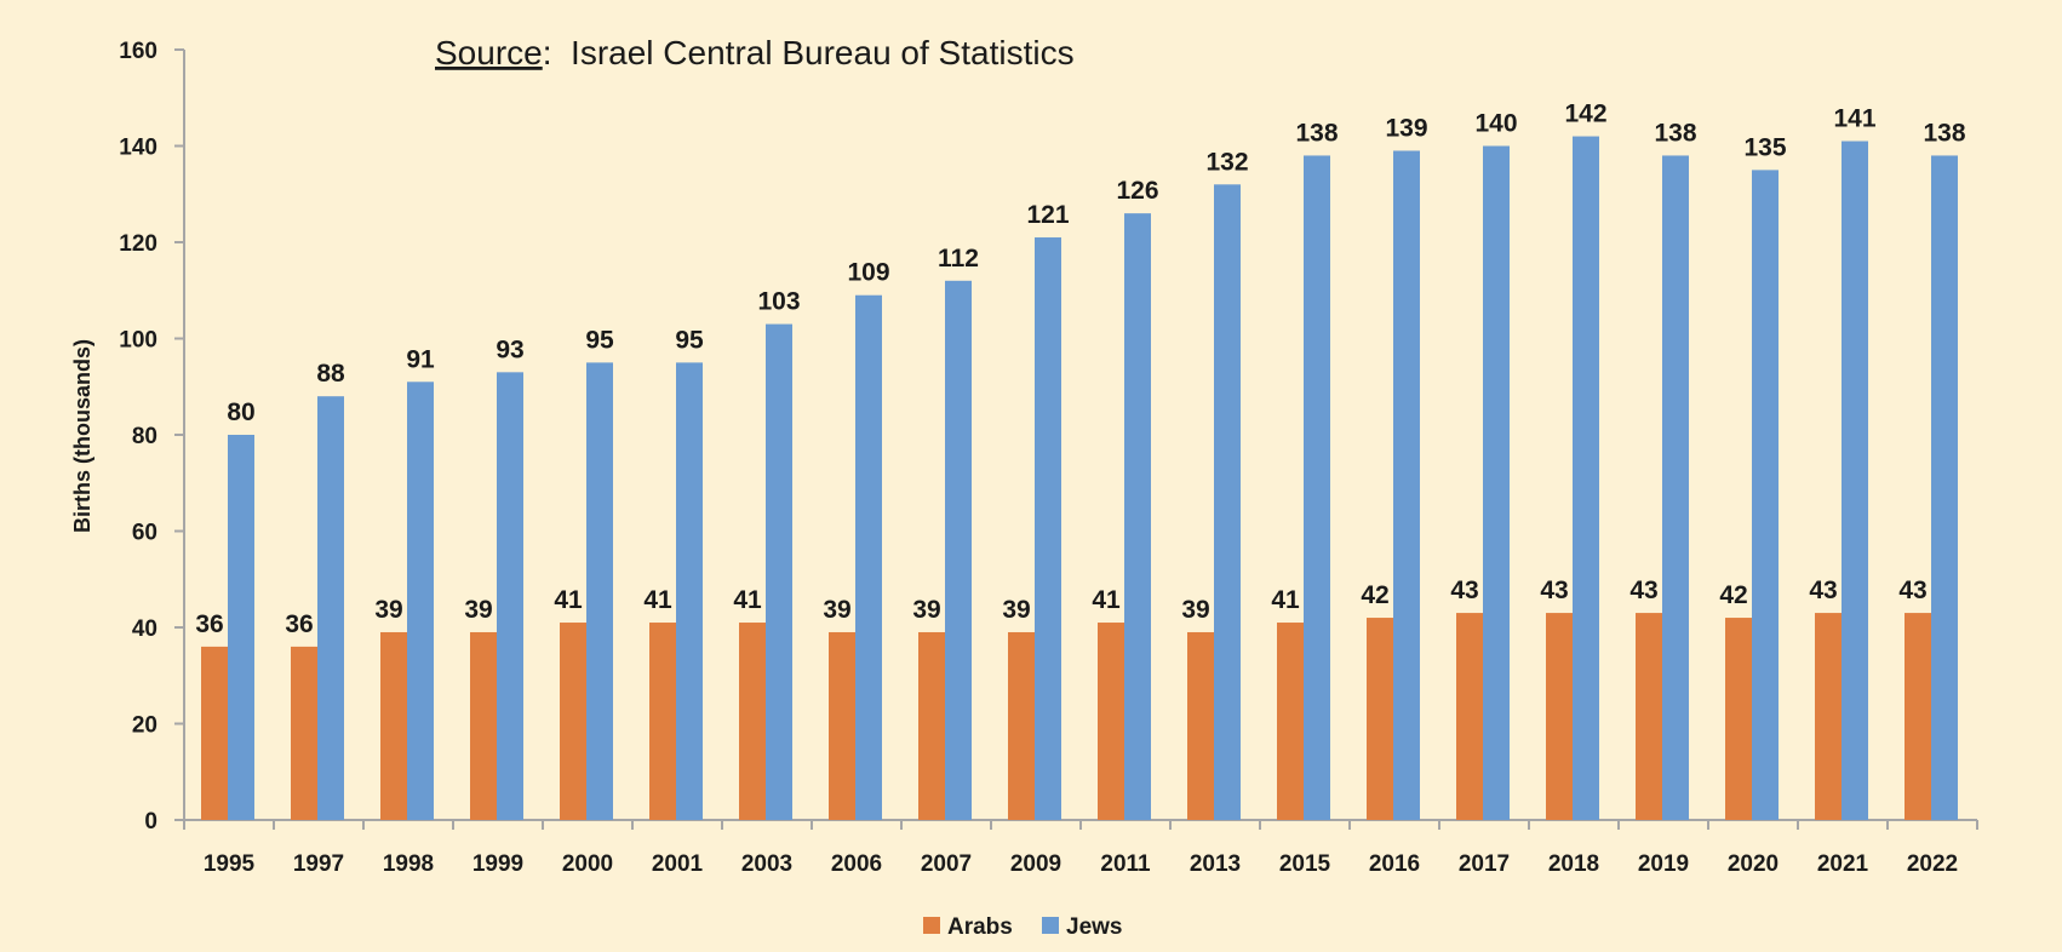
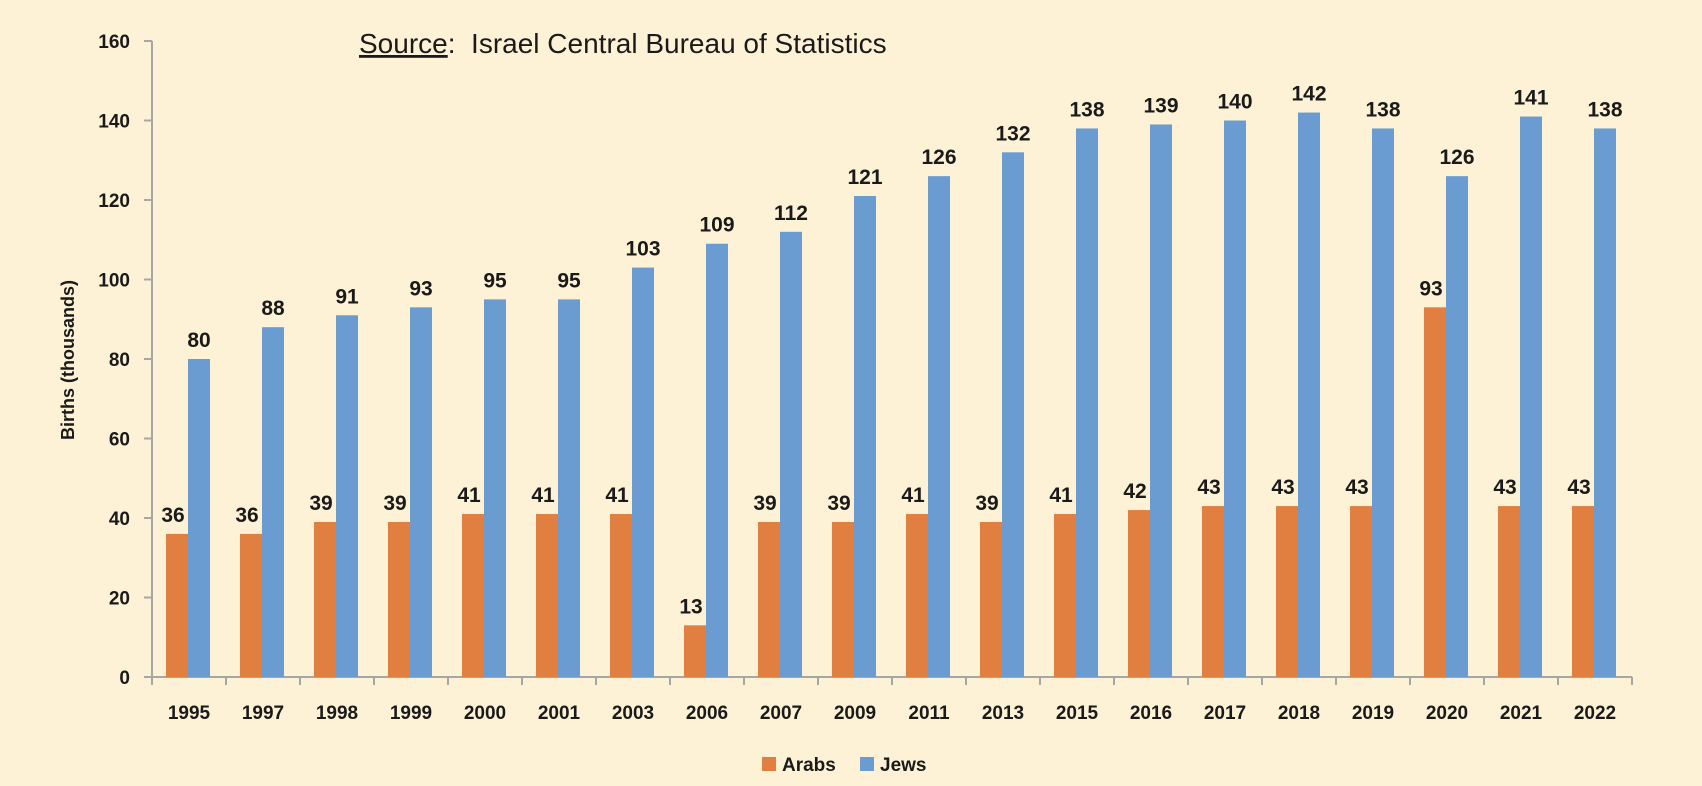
Arabs/2006: 39 -> 13
Arabs/2020: 42 -> 93
Jews/2020: 135 -> 126
